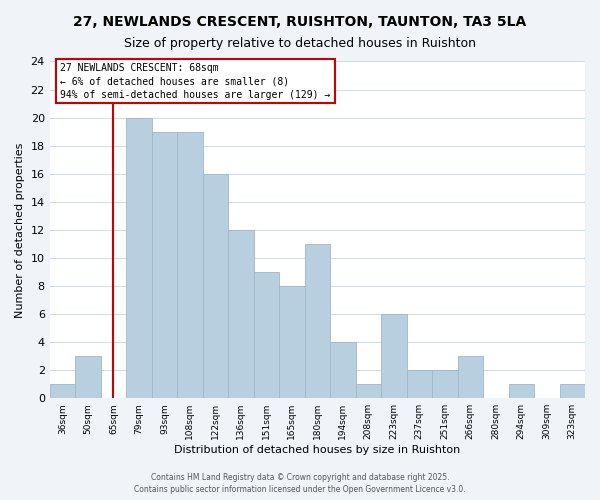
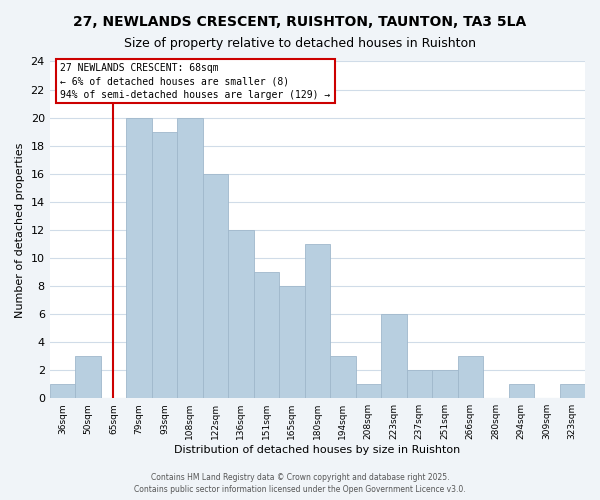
108sqm: 19 -> 20
194sqm: 4 -> 3
